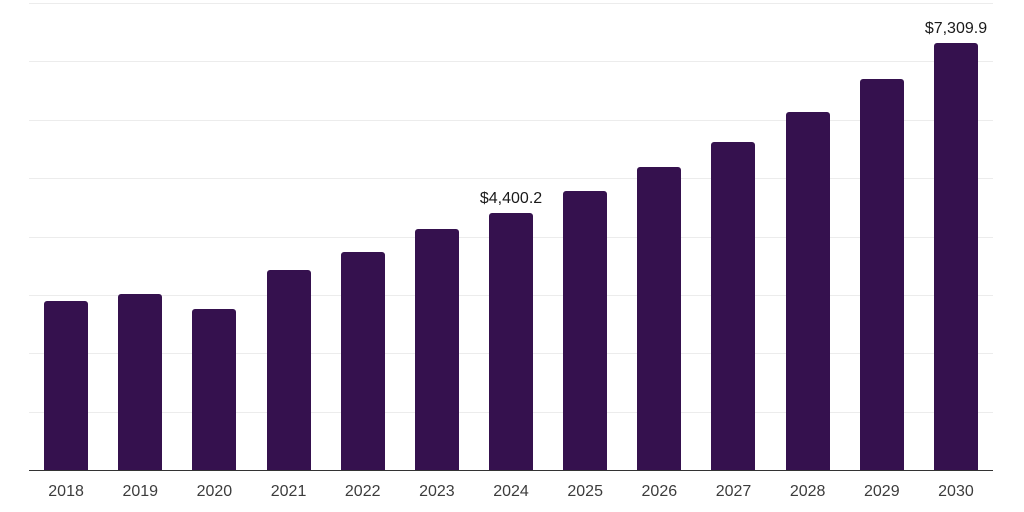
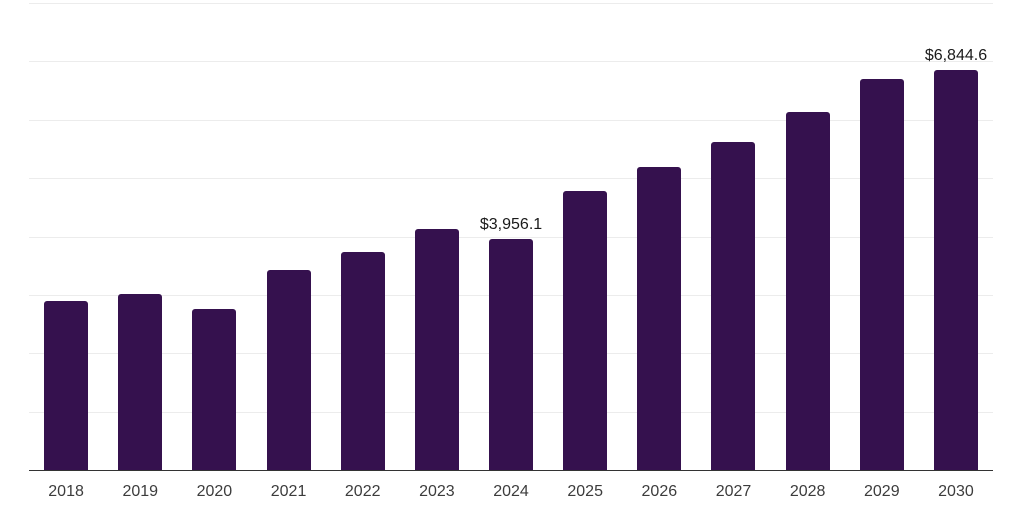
2024: $4,400.2 -> $3,956.1
2030: $7,309.9 -> $6,844.6
